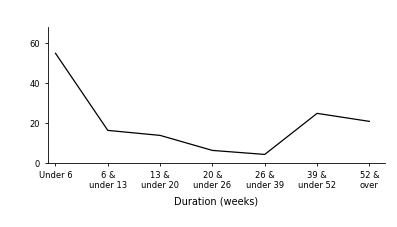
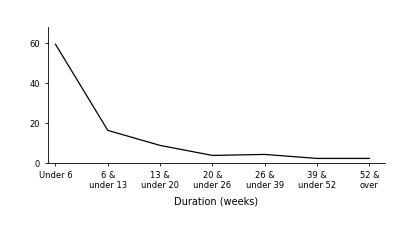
Under 6: 55.0 -> 59.5
13 & under 20: 14.0 -> 9.0
20 & under 26: 6.5 -> 4.0
39 & under 52: 25.0 -> 2.5
52 & over: 21.0 -> 2.5
